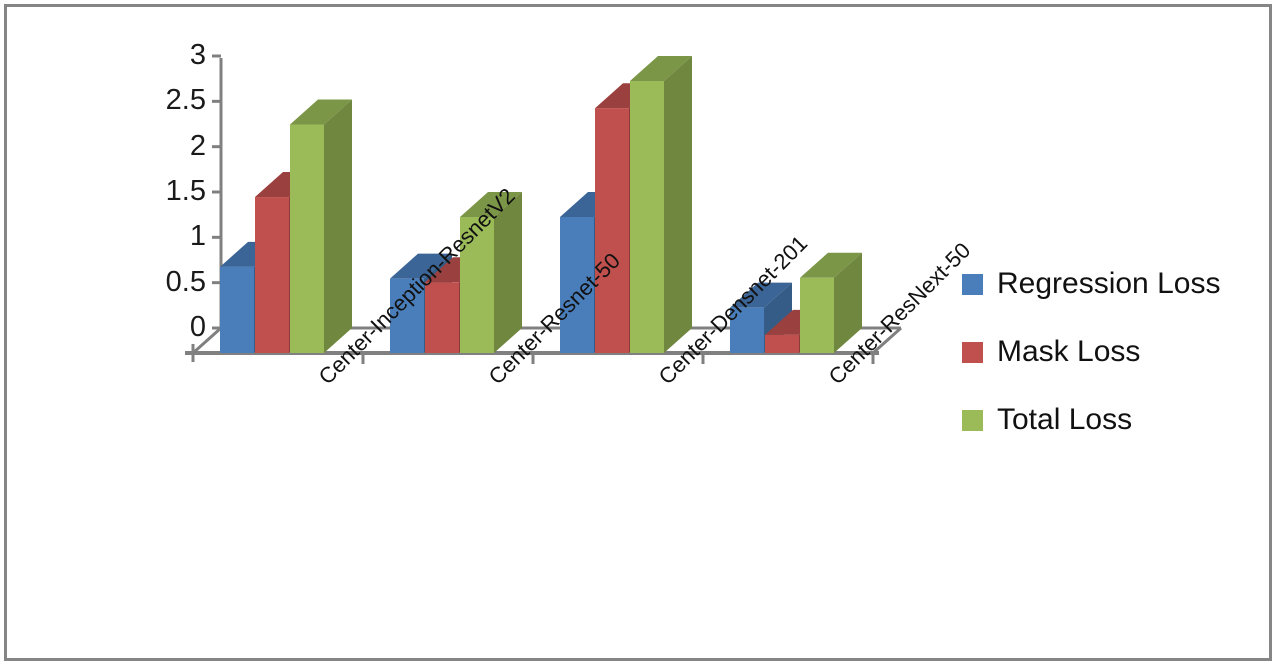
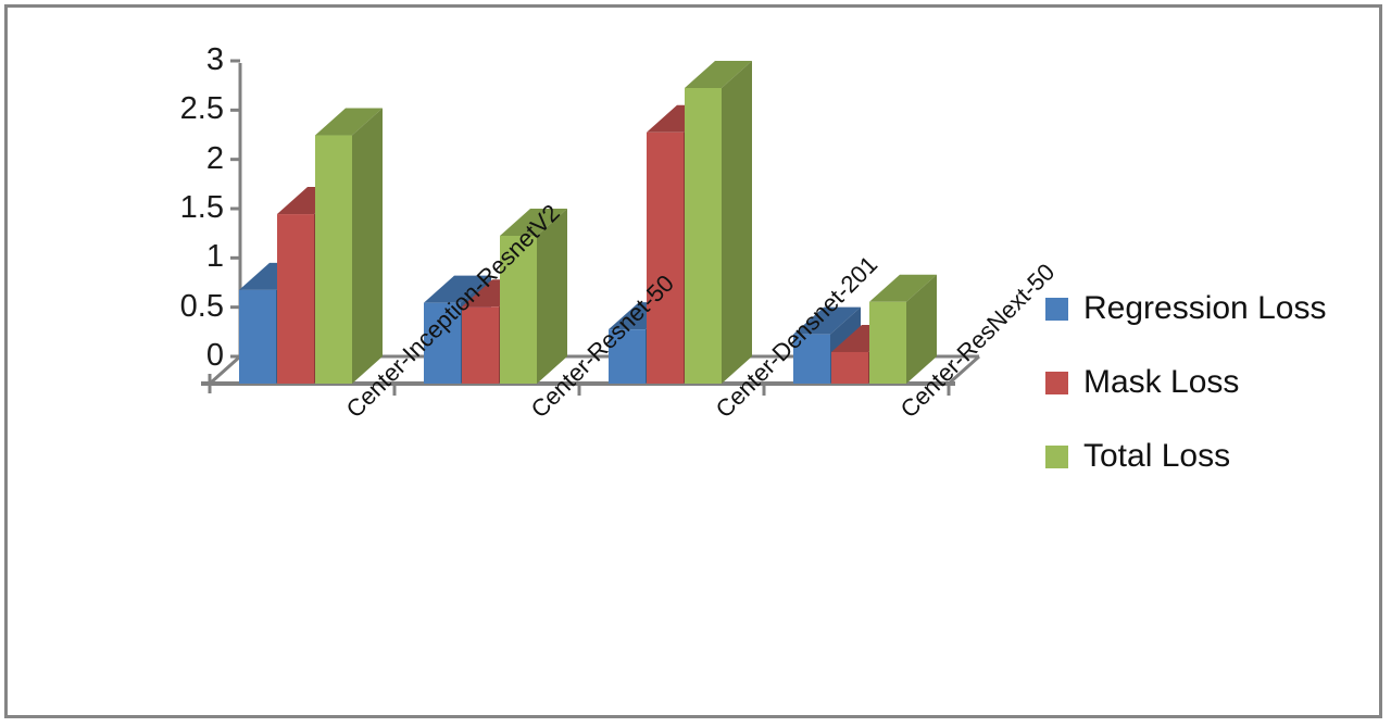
Regression Loss/Center-Densnet-201: 1.5 -> 0.6
Mask Loss/Center-Densnet-201: 2.7 -> 2.5
Mask Loss/Center-ResNext-50: 0.2 -> 0.3
